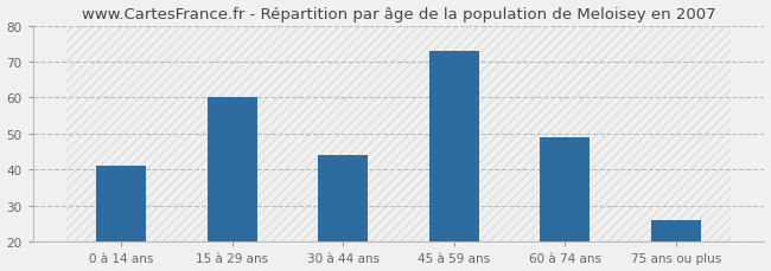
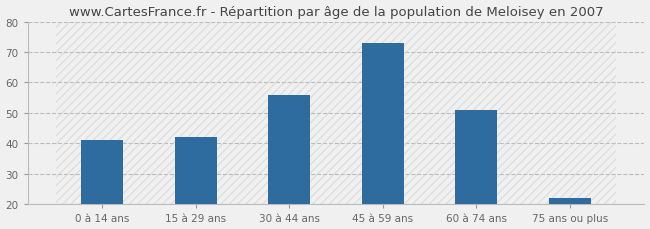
15 à 29 ans: 60 -> 42
30 à 44 ans: 44 -> 56
60 à 74 ans: 49 -> 51
75 ans ou plus: 26 -> 22
